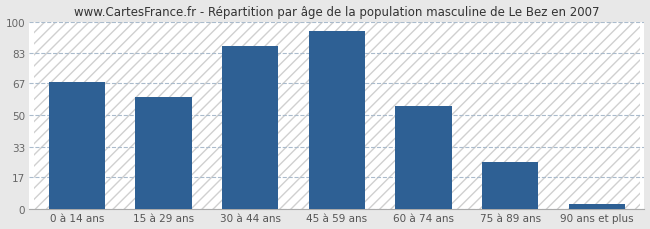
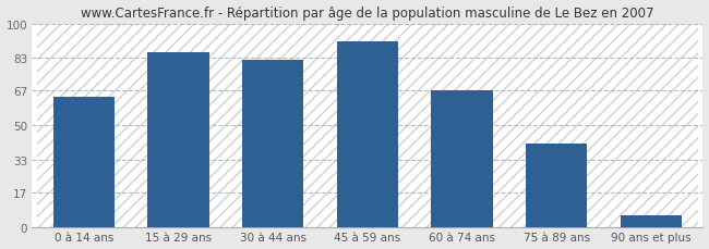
0 à 14 ans: 68 -> 64
15 à 29 ans: 60 -> 86
30 à 44 ans: 87 -> 82
45 à 59 ans: 95 -> 91
60 à 74 ans: 55 -> 67
75 à 89 ans: 25 -> 41
90 ans et plus: 3 -> 6
